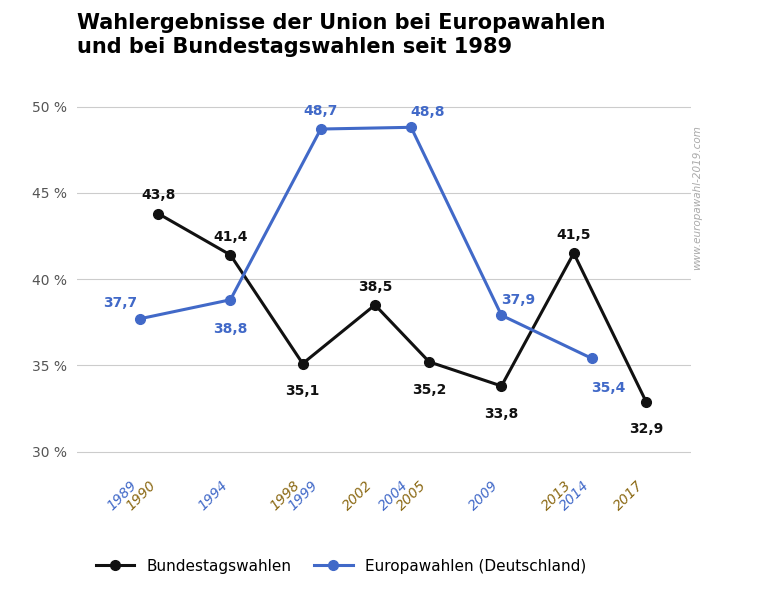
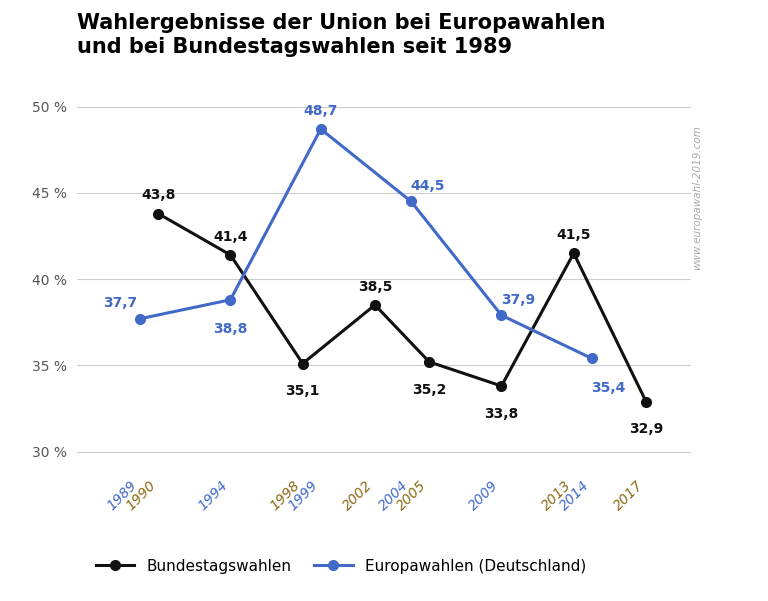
Europawahlen (Deutschland)/2004: 48,8 -> 44,5
